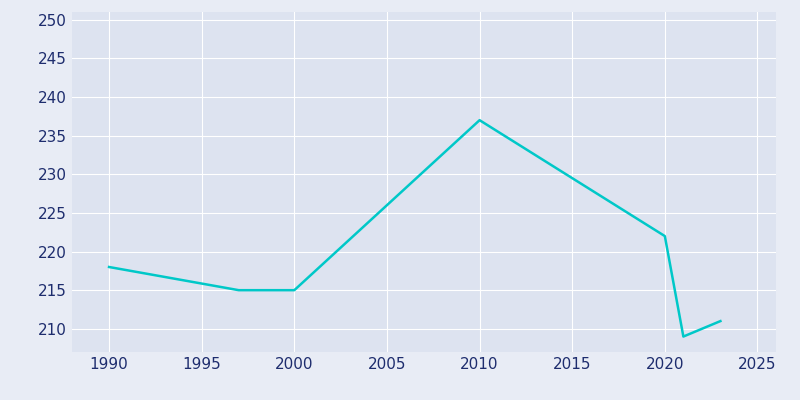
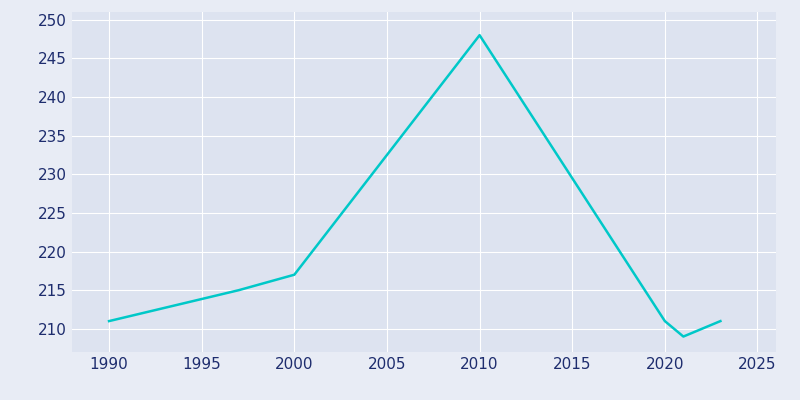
1990: 218 -> 211
2000: 215 -> 217
2010: 237 -> 248
2020: 222 -> 211
